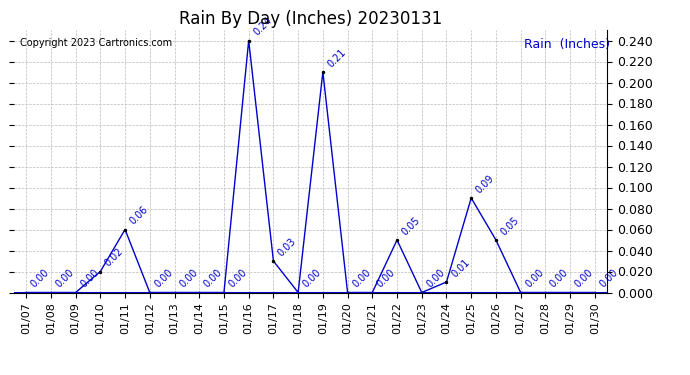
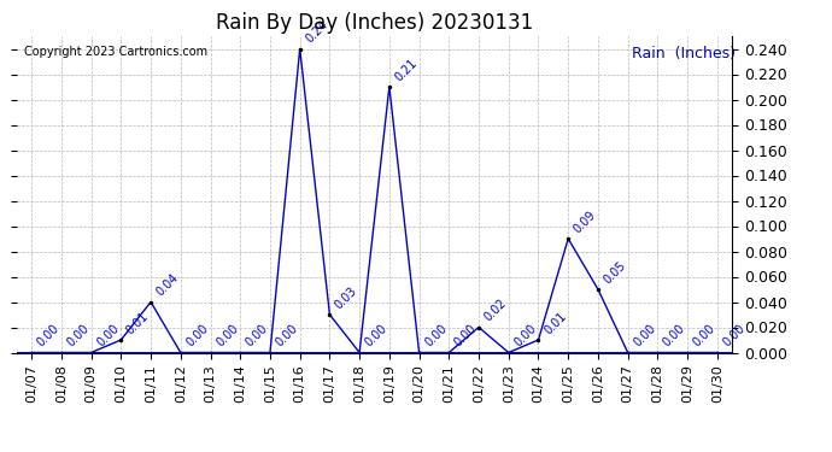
01/10: 0.02 -> 0.01
01/11: 0.06 -> 0.04
01/22: 0.05 -> 0.02
